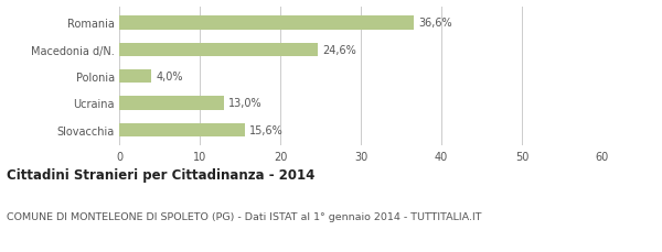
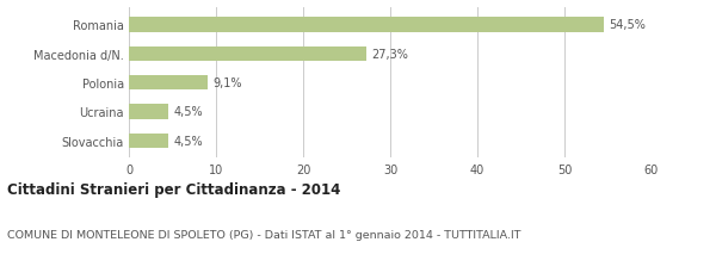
Romania: 36,6% -> 54,5%
Macedonia d/N.: 24,6% -> 27,3%
Polonia: 4,0% -> 9,1%
Ucraina: 13,0% -> 4,5%
Slovacchia: 15,6% -> 4,5%
